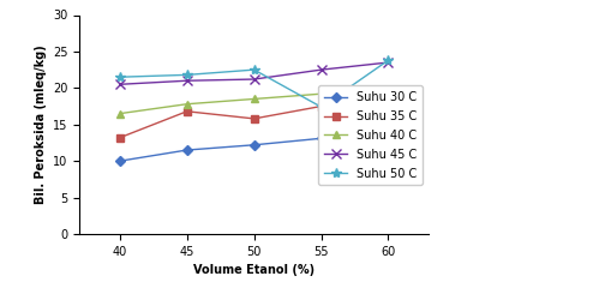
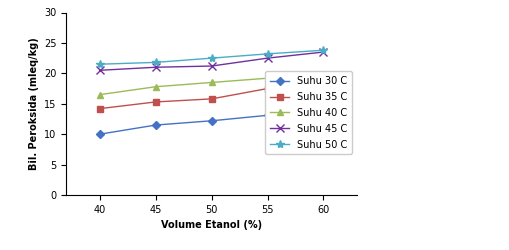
Suhu 35 C/40: 13.2 -> 14.2
Suhu 35 C/45: 16.8 -> 15.3
Suhu 50 C/55: 17.4 -> 23.2
